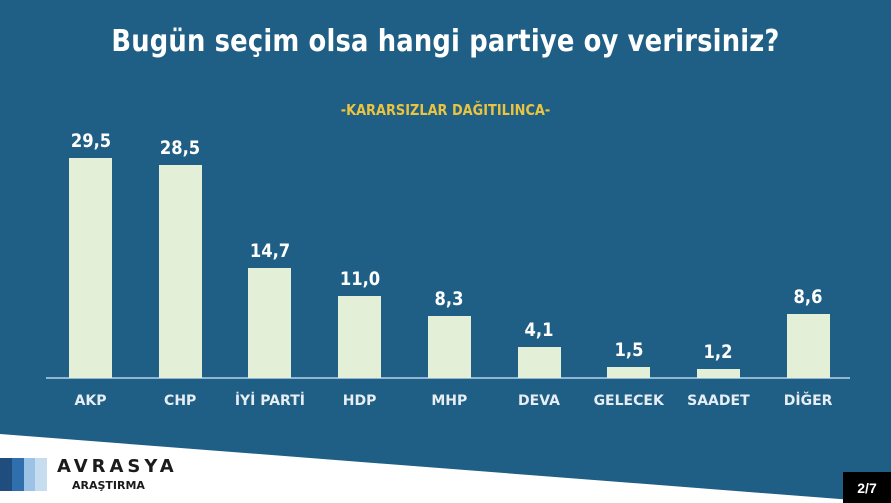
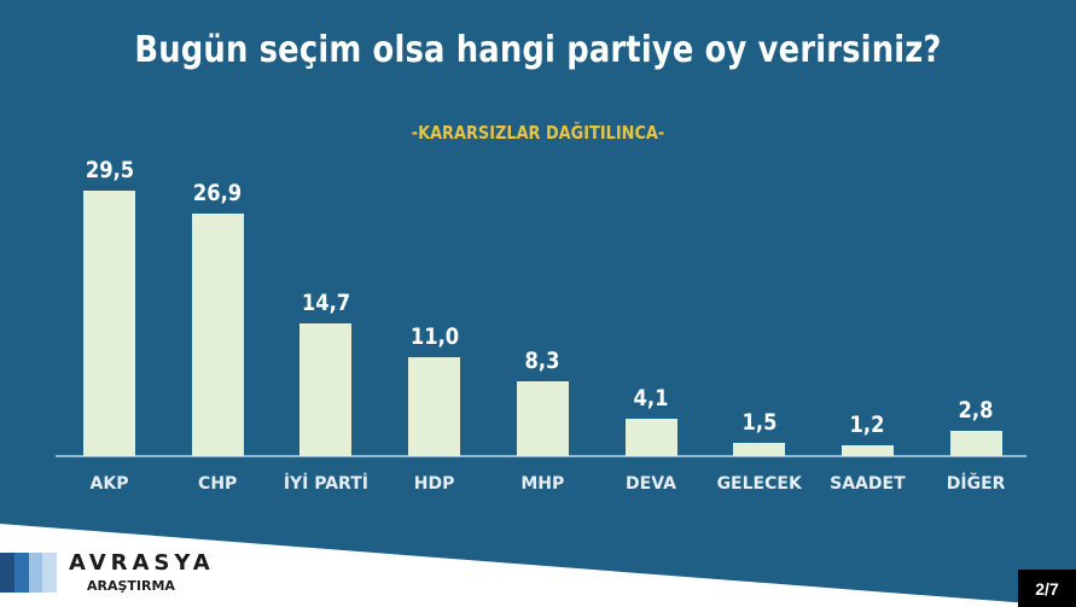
CHP: 28,5 -> 26,9
DİĞER: 8,6 -> 2,8
